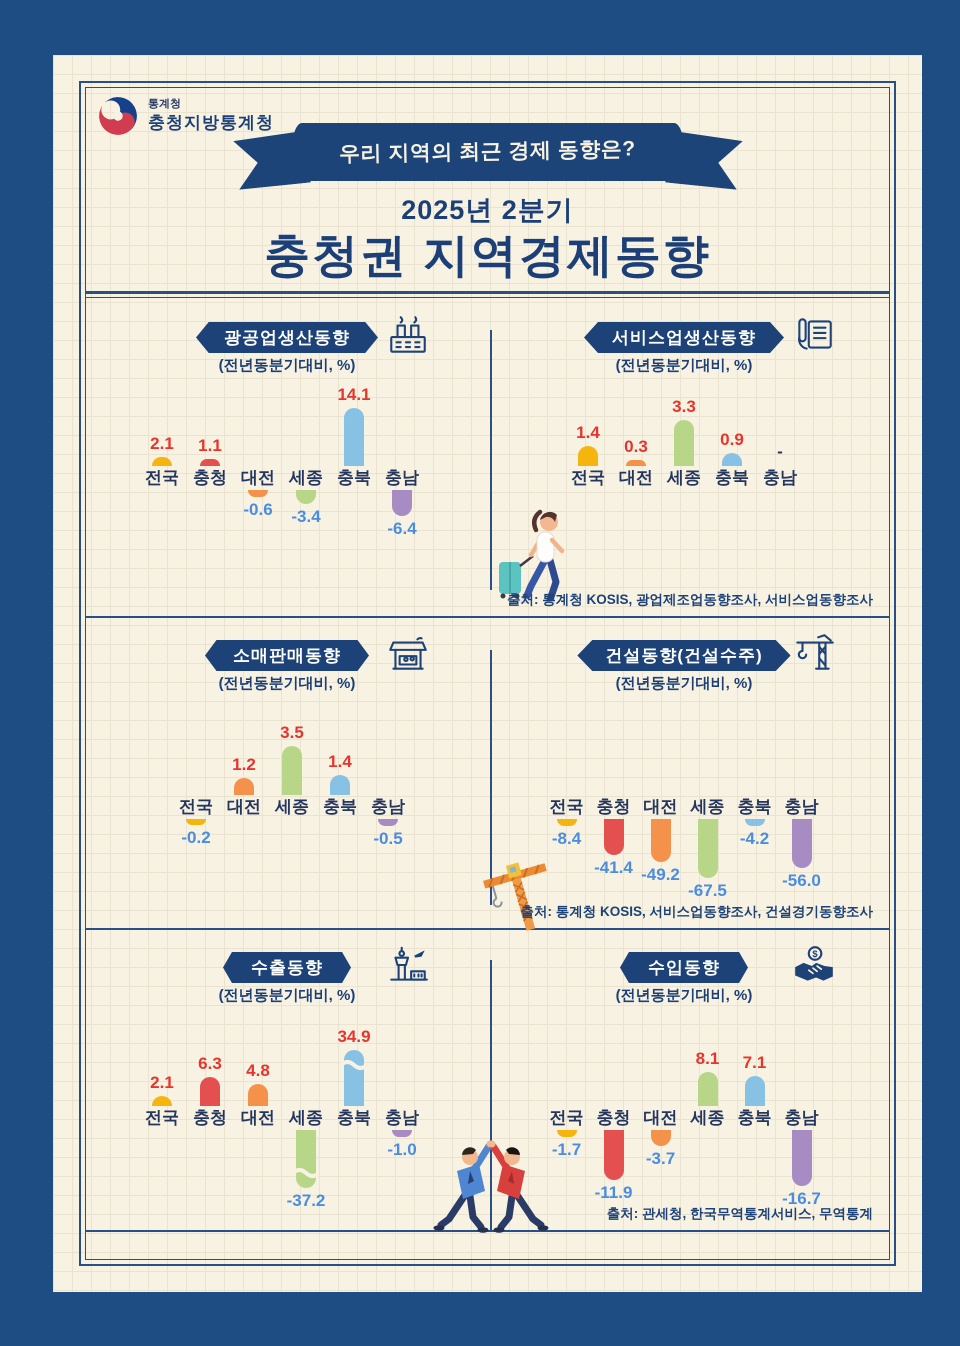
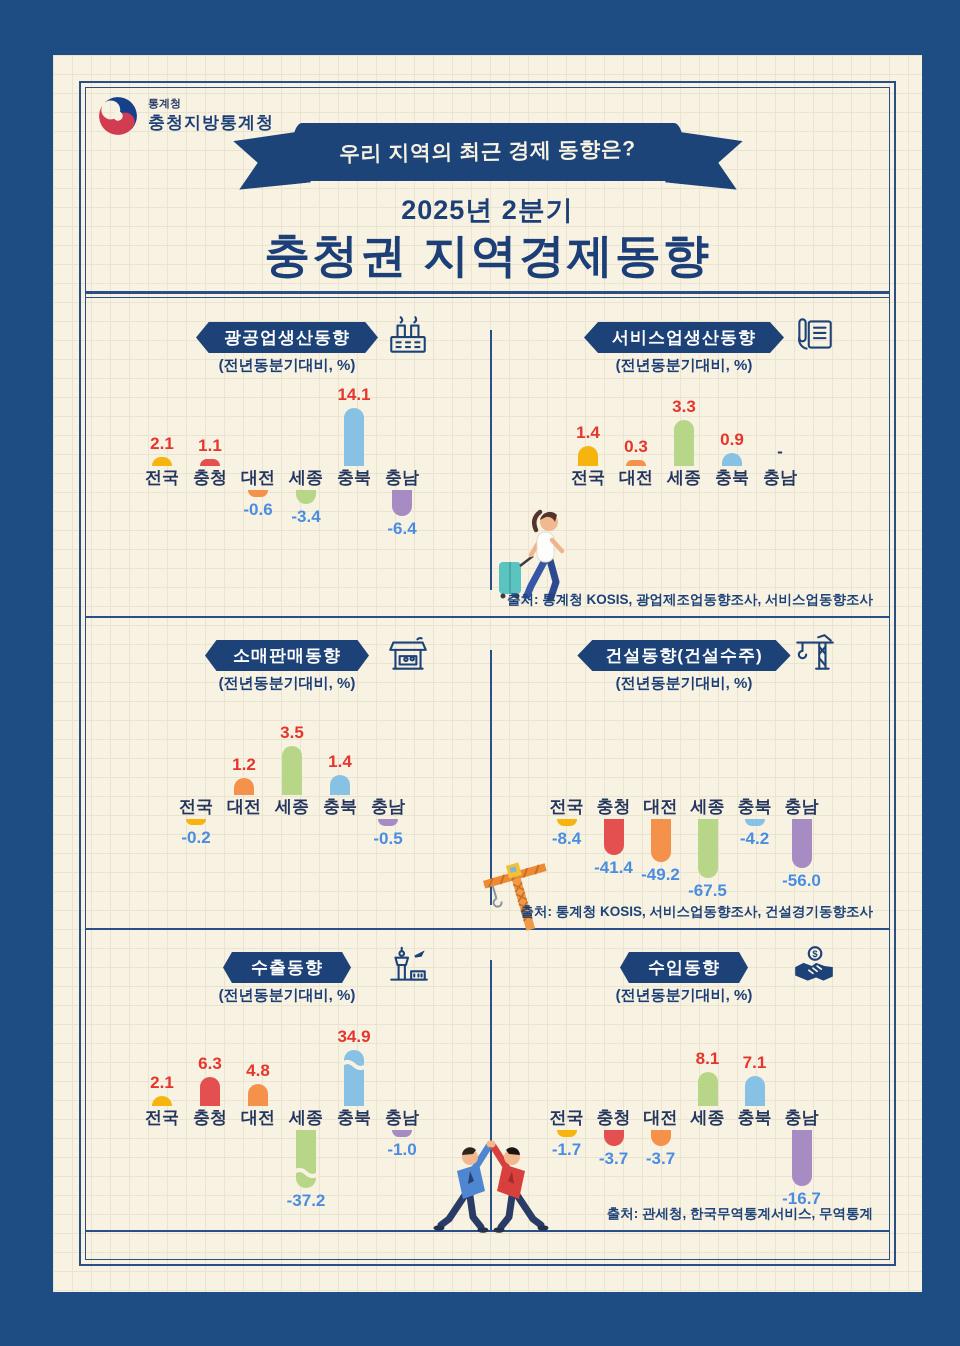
수입동향/충청: -11.9 -> -3.7
